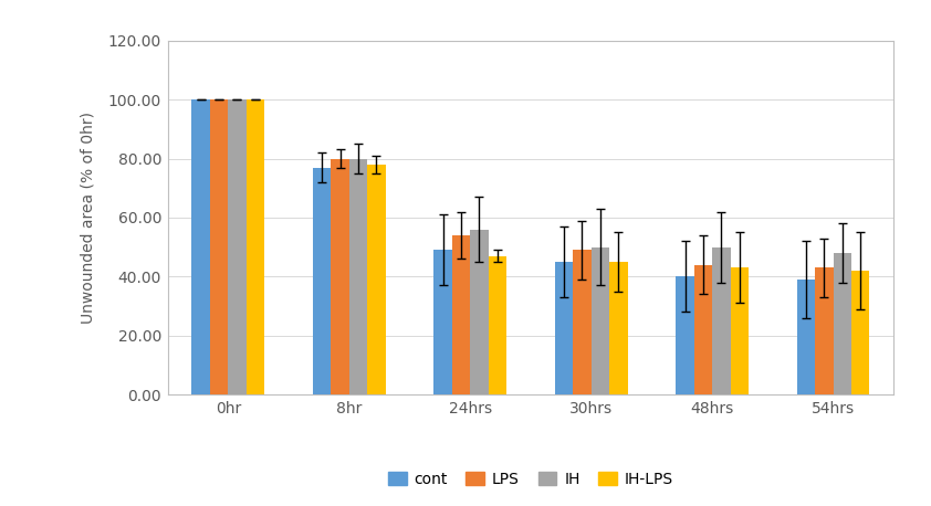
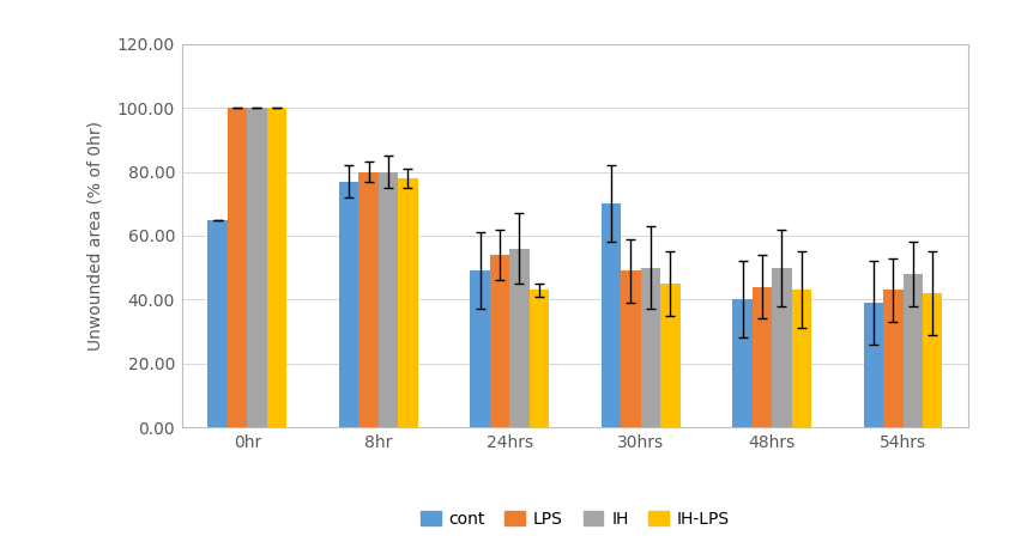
cont/0hr: 100 -> 65
IH-LPS/24hrs: 47 -> 43
cont/30hrs: 45 -> 70
